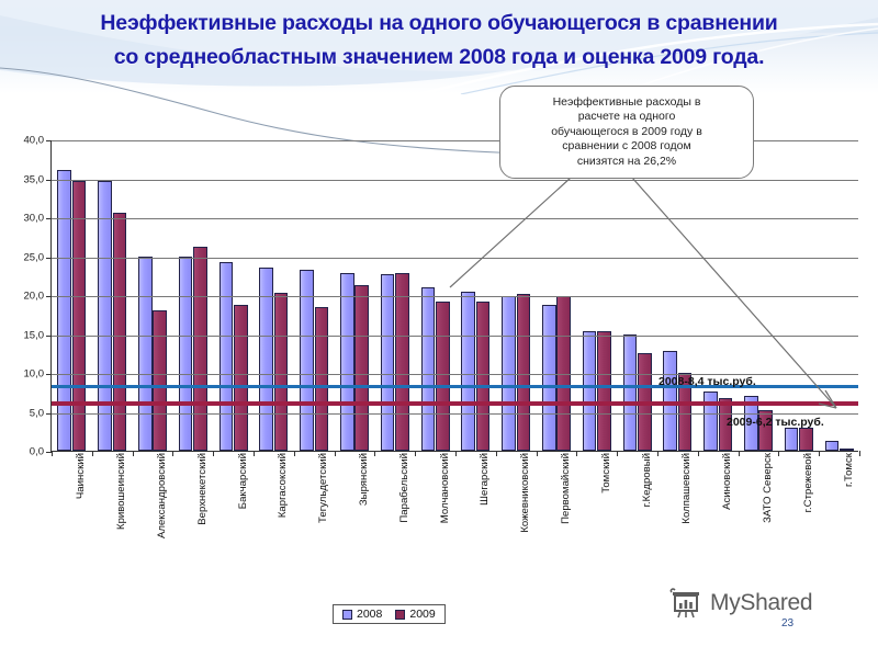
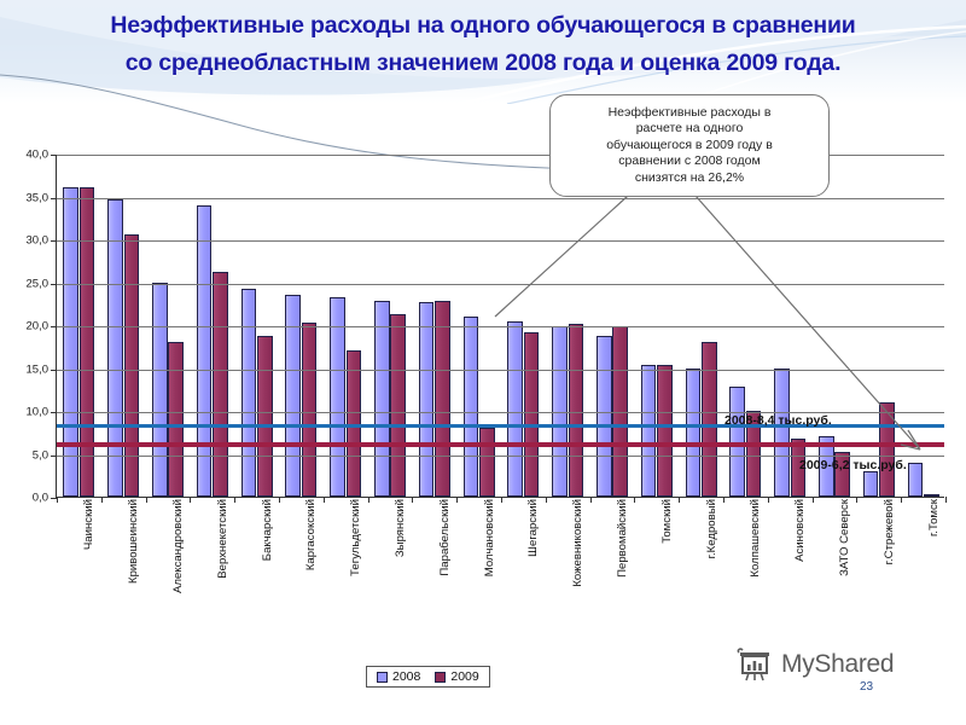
2009/Чаинский: 35 -> 36
2008/Верхнекетский: 25 -> 34
2009/Тегульдетский: 18 -> 17
2009/Молчановский: 19 -> 8
2009/г.Кедровый: 13 -> 18
2008/Асиновский: 8 -> 15
2009/г.Стрежевой: 3 -> 11
2008/г.Томск: 1 -> 4
